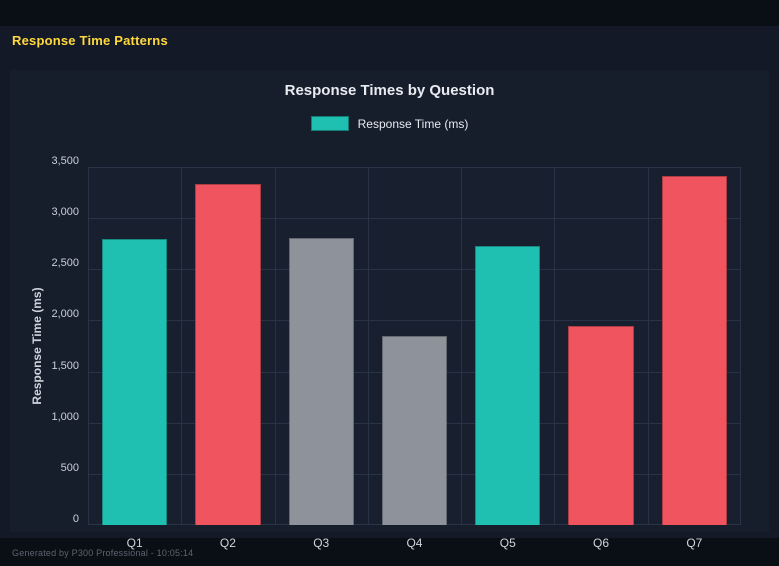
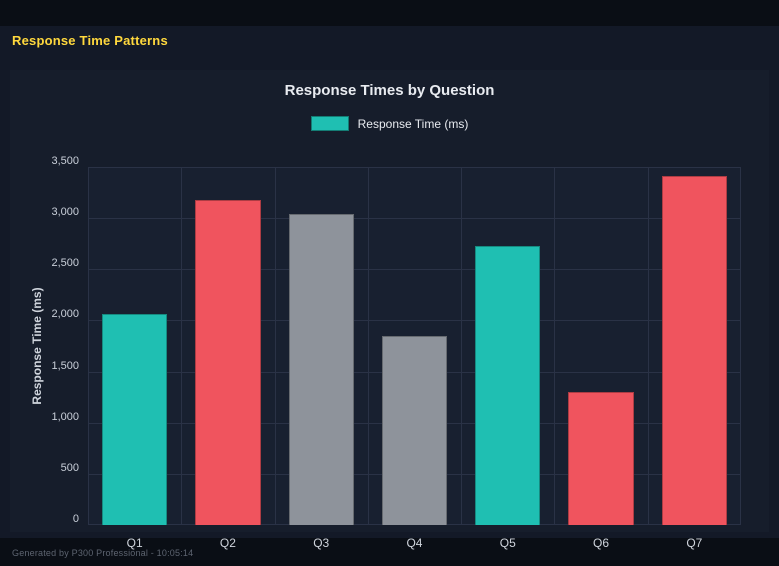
Q1: 2800 -> 2060
Q2: 3330 -> 3180
Q3: 2810 -> 3040
Q6: 1950 -> 1300
